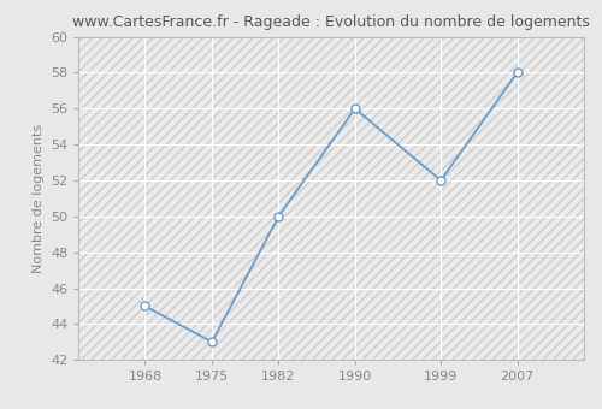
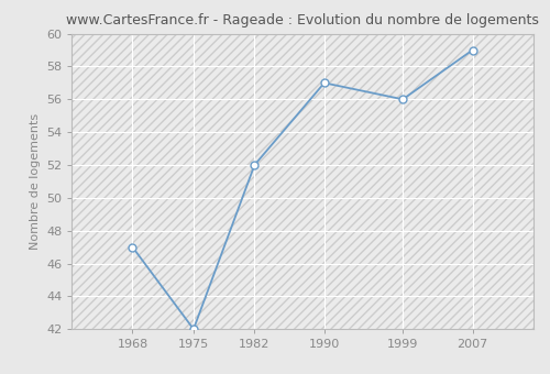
1968: 45 -> 47
1975: 43 -> 42
1982: 50 -> 52
1990: 56 -> 57
1999: 52 -> 56
2007: 58 -> 59
